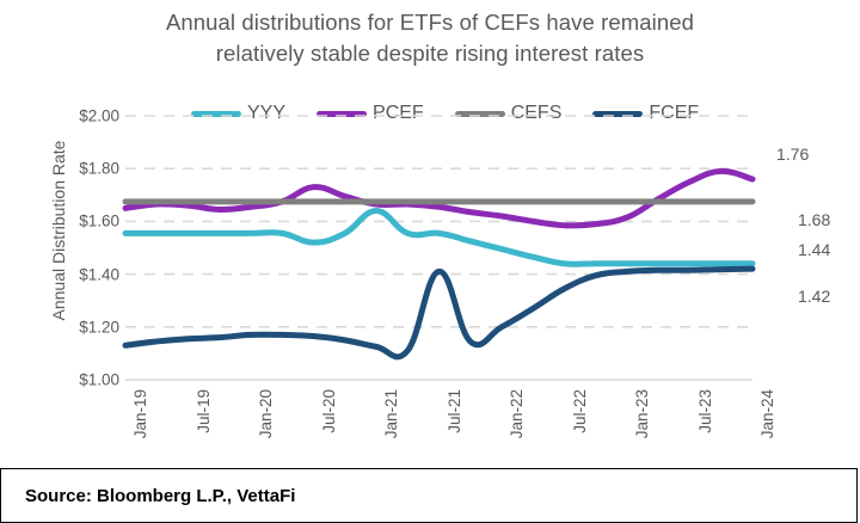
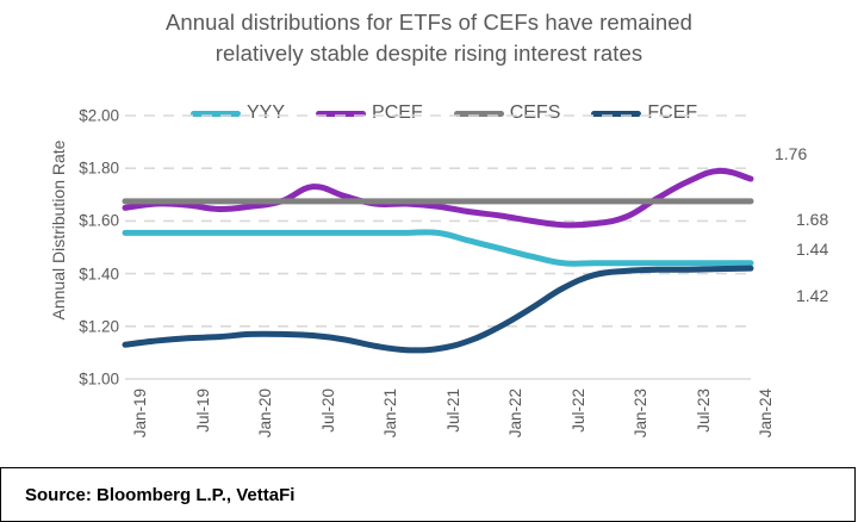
YYY/Jul-20: $1.52 -> $1.55
YYY/Jan-21: $1.64 -> $1.55
FCEF/Jul-21: $1.41 -> $1.11
